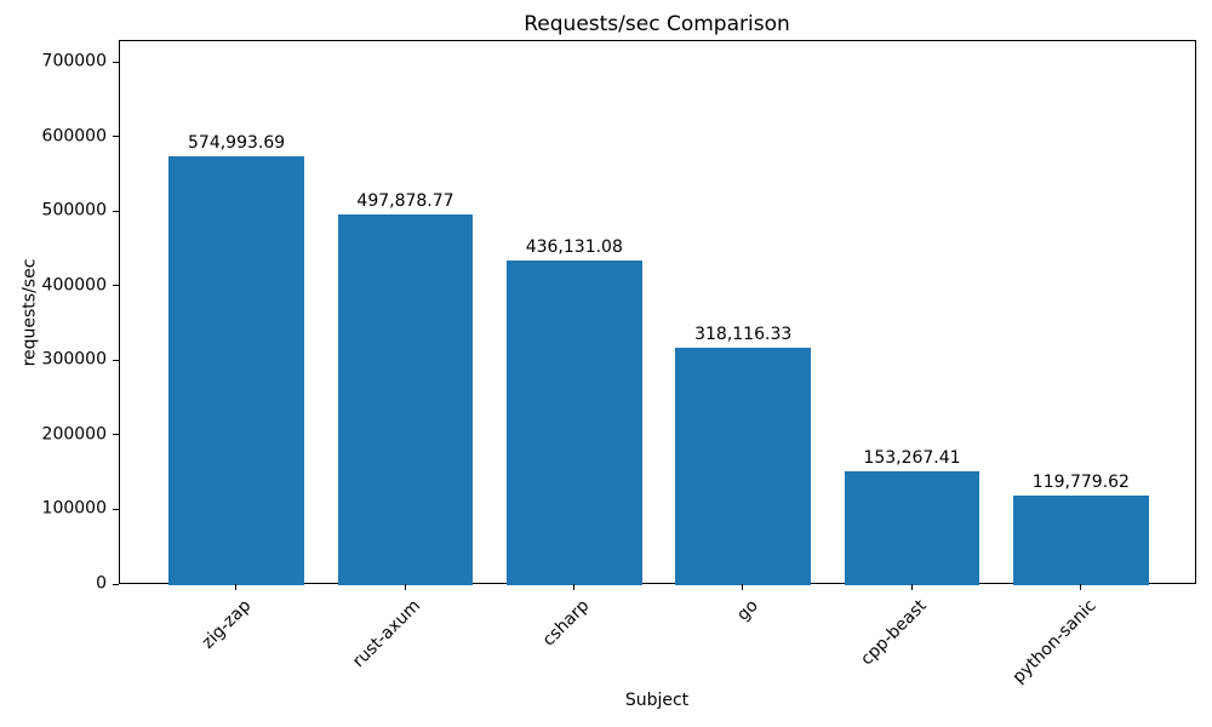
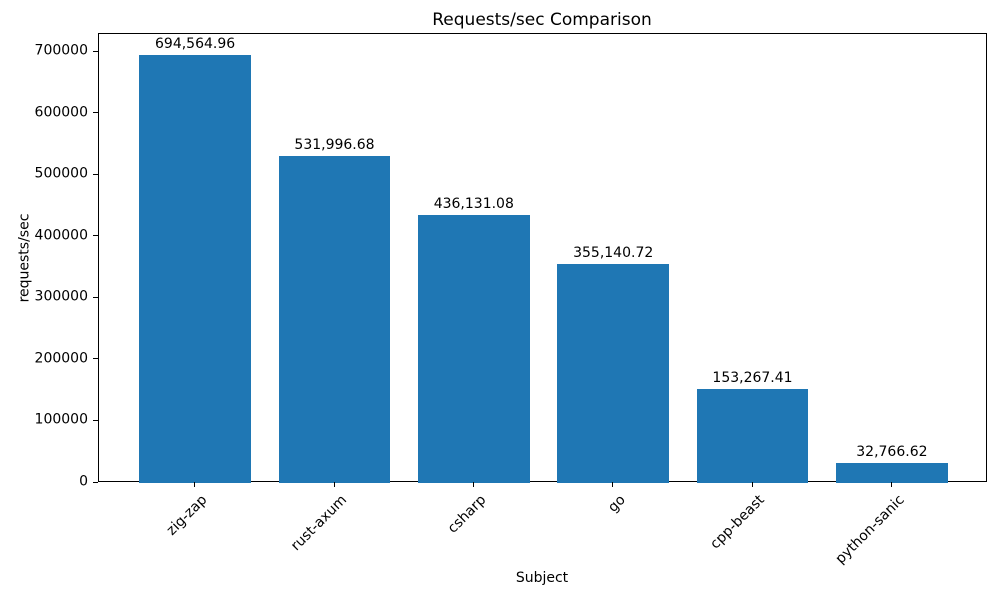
zig-zap: 574,993.69 -> 694,564.96
rust-axum: 497,878.77 -> 531,996.68
go: 318,116.33 -> 355,140.72
python-sanic: 119,779.62 -> 32,766.62
